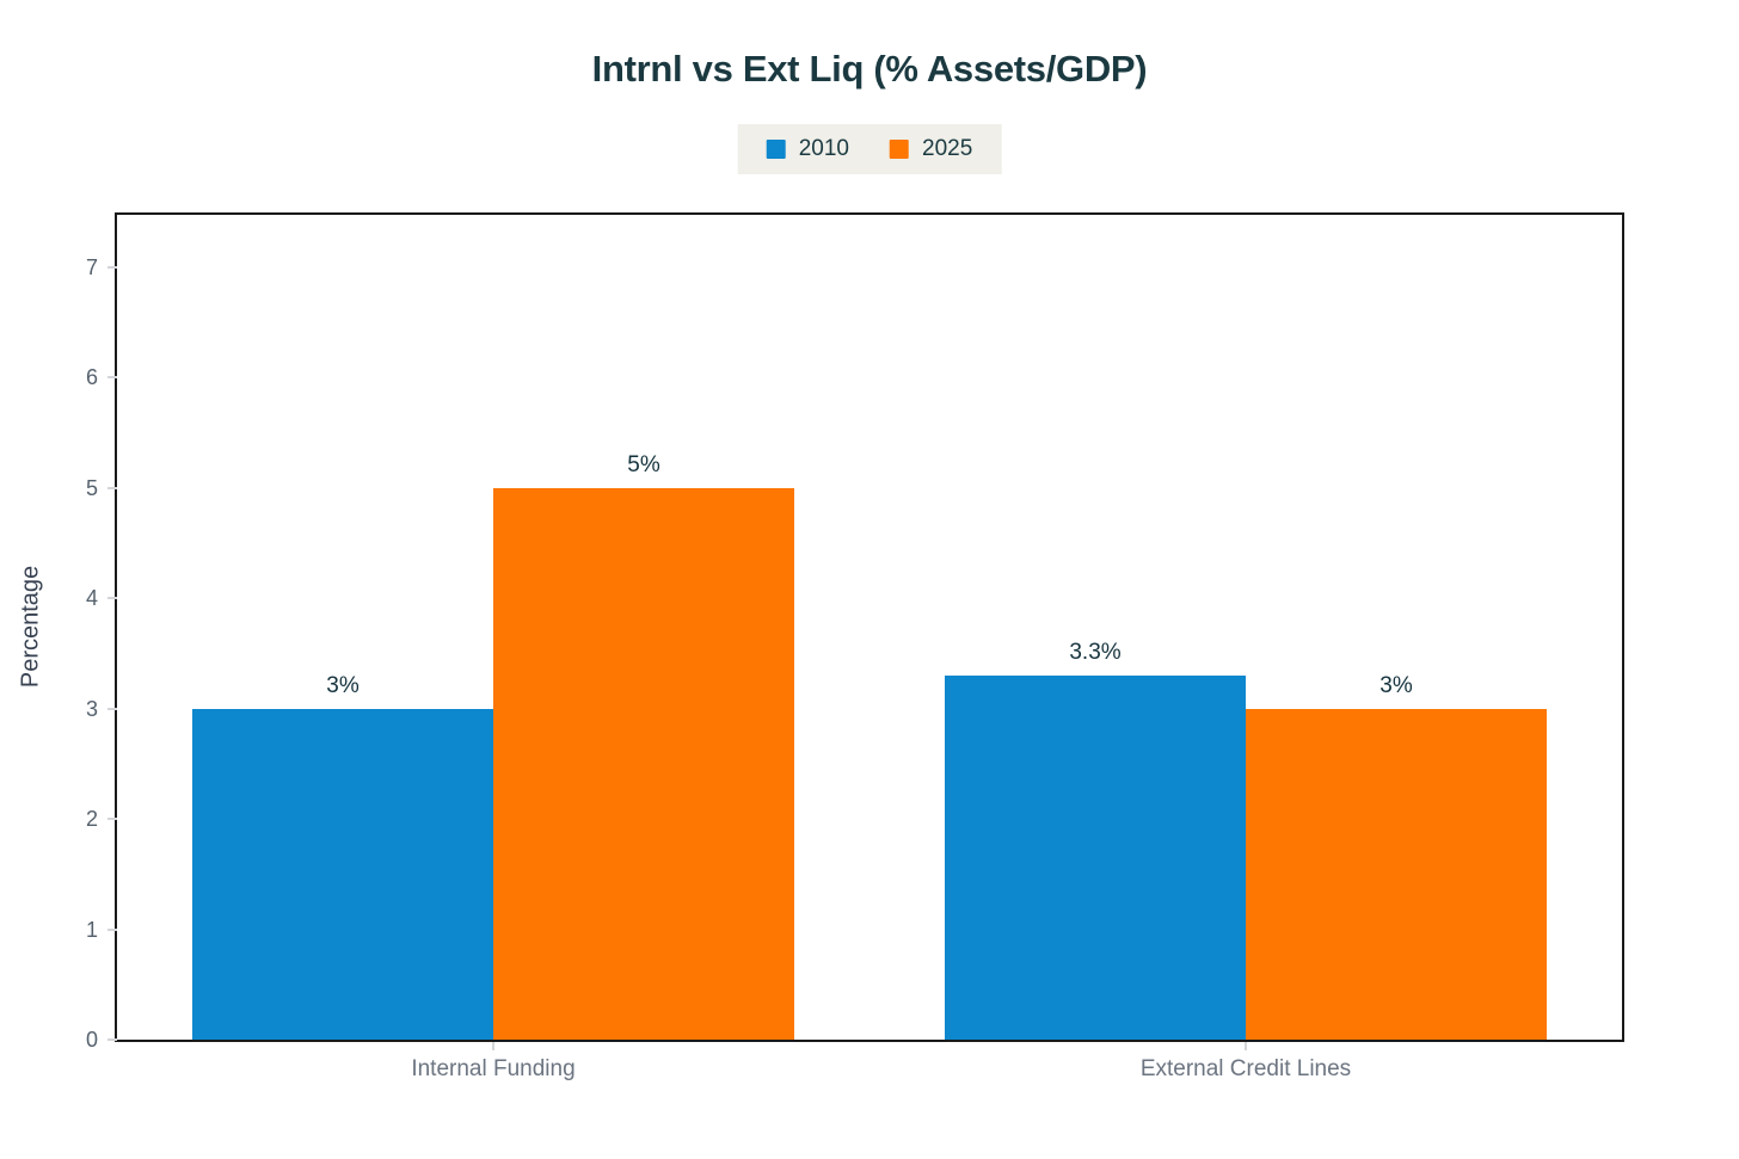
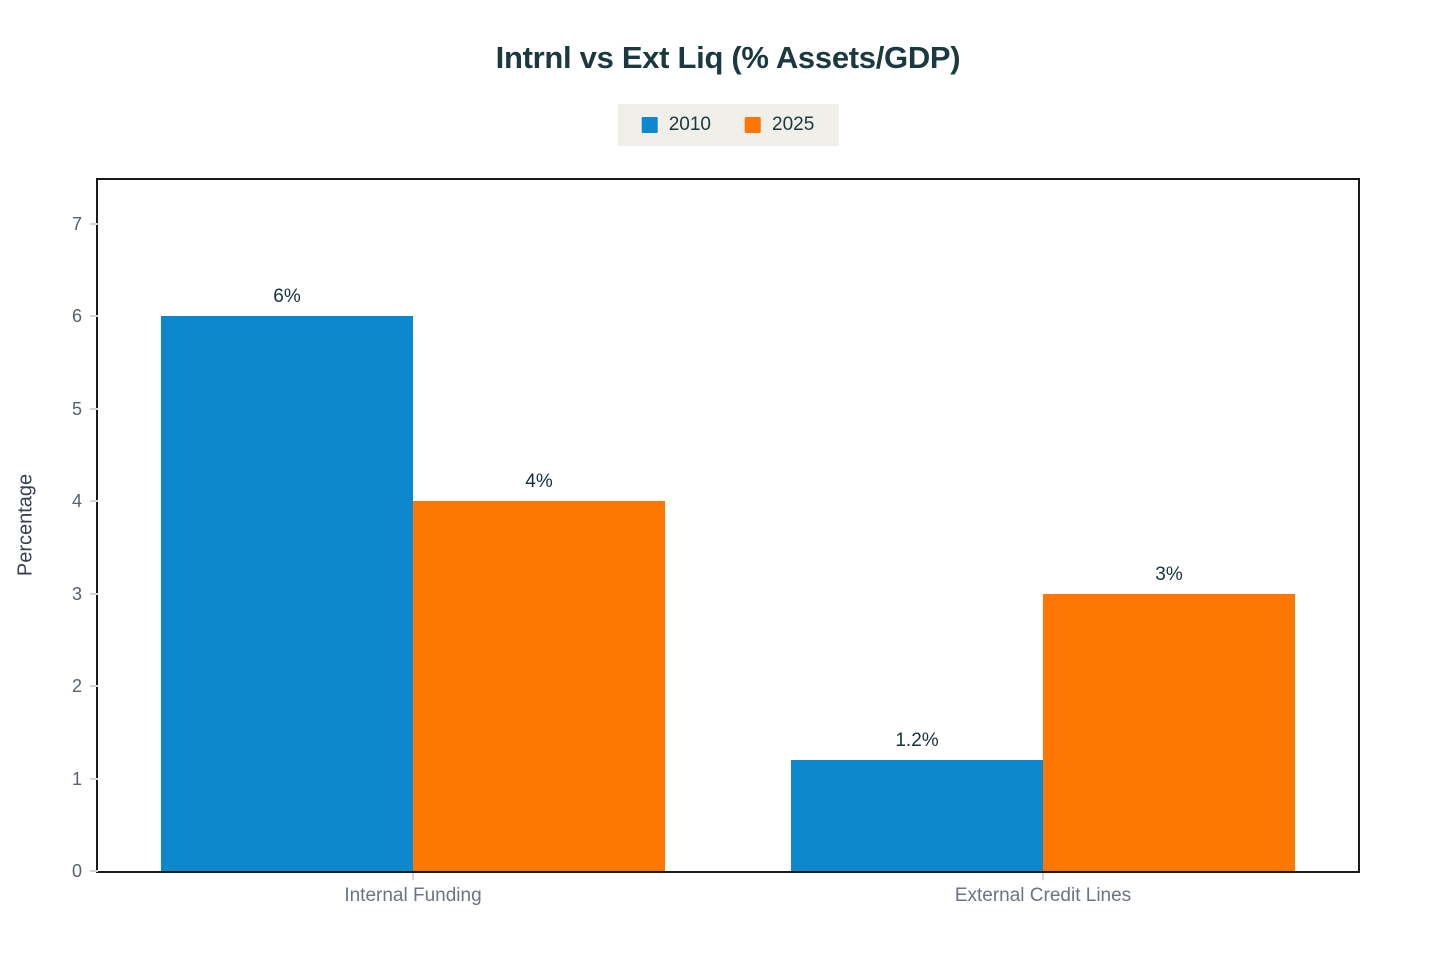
2010/Internal Funding: 3% -> 6%
2025/Internal Funding: 5% -> 4%
2010/External Credit Lines: 3.3% -> 1.2%
